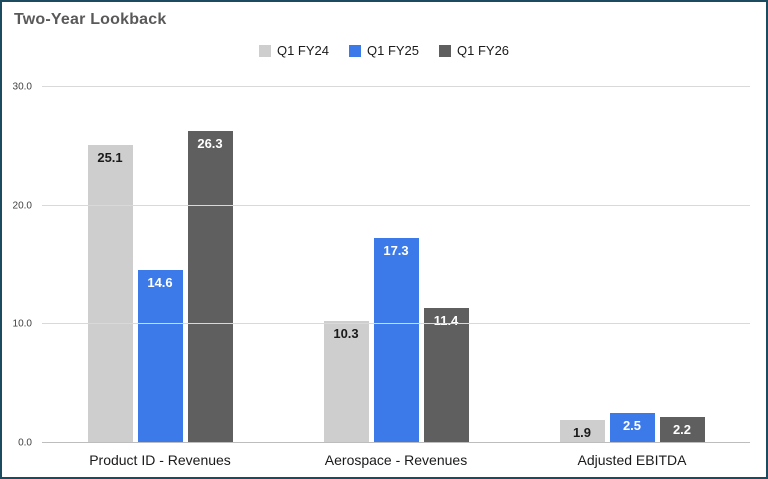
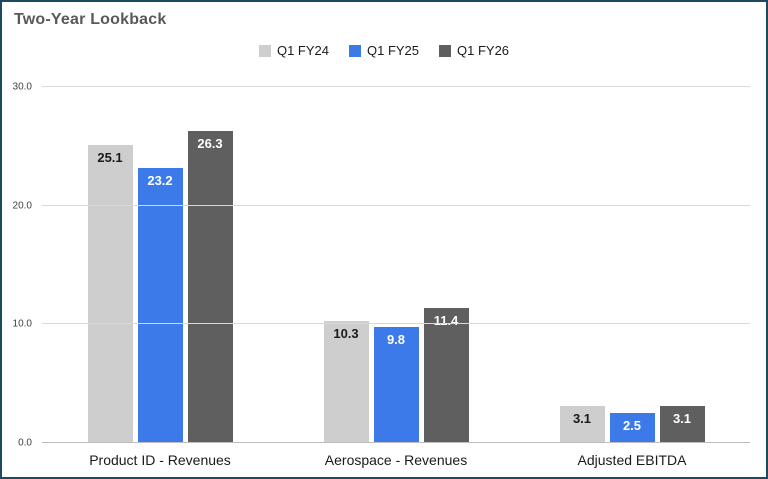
Q1 FY25/Product ID - Revenues: 14.6 -> 23.2
Q1 FY25/Aerospace - Revenues: 17.3 -> 9.8
Q1 FY24/Adjusted EBITDA: 1.9 -> 3.1
Q1 FY26/Adjusted EBITDA: 2.2 -> 3.1
